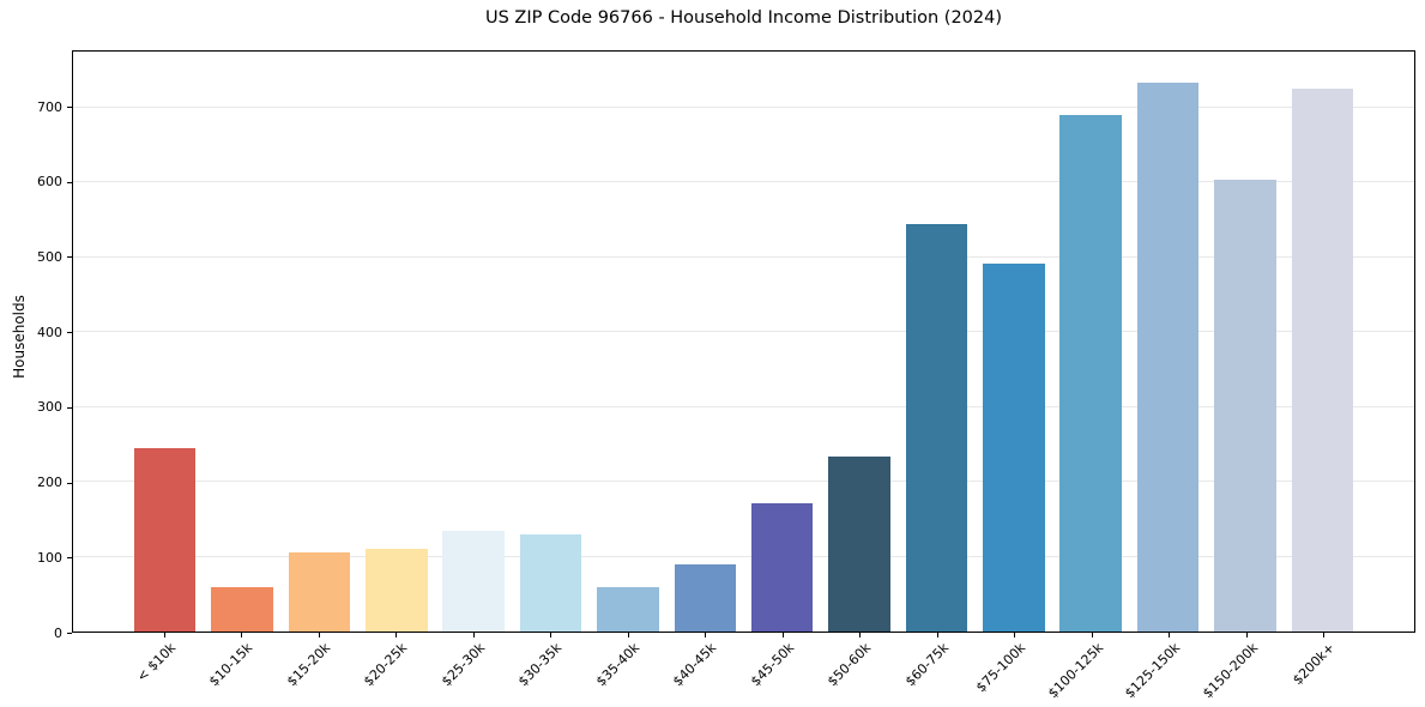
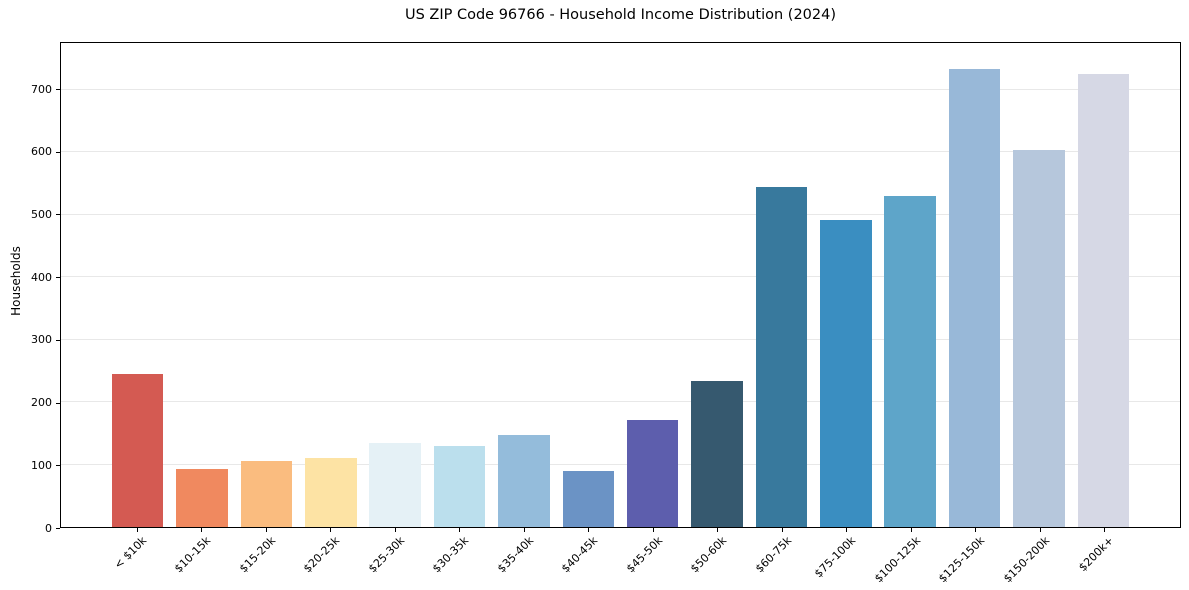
$10-15k: 60 -> 90
$35-40k: 60 -> 150
$100-125k: 690 -> 530
